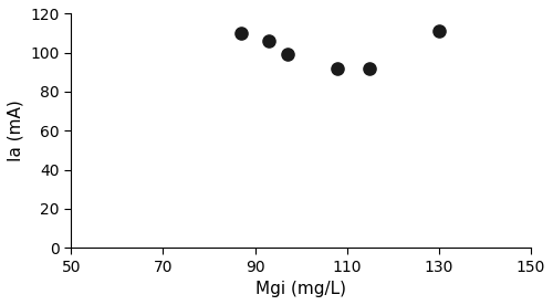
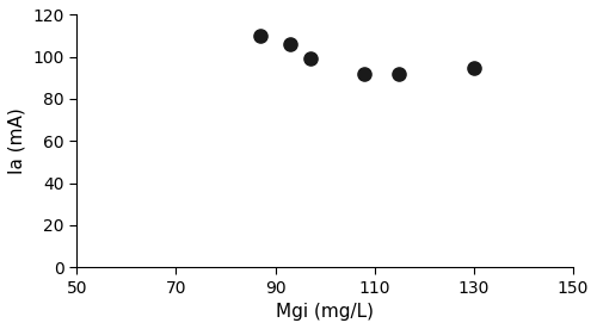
130: 111 -> 95
